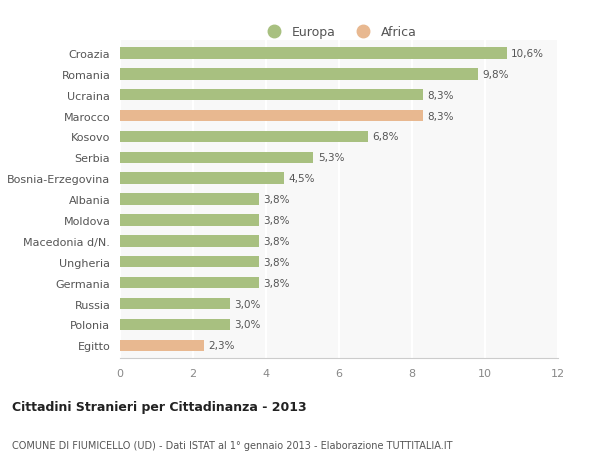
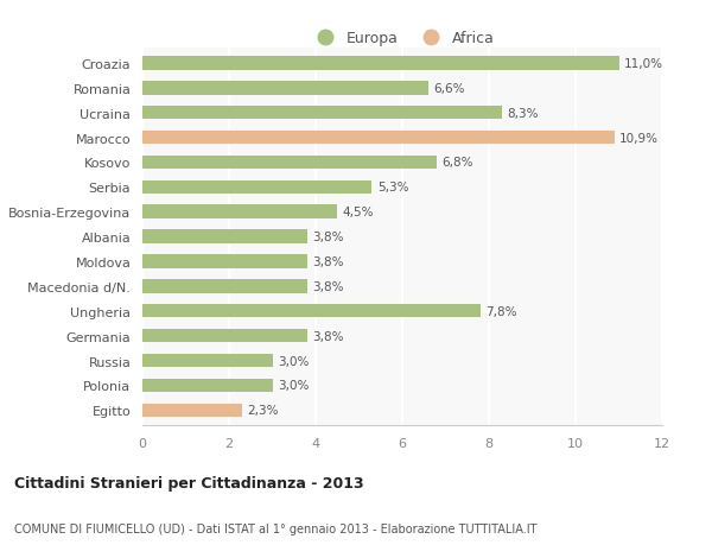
Croazia: 10,6% -> 11,0%
Romania: 9,8% -> 6,6%
Marocco: 8,3% -> 10,9%
Ungheria: 3,8% -> 7,8%
